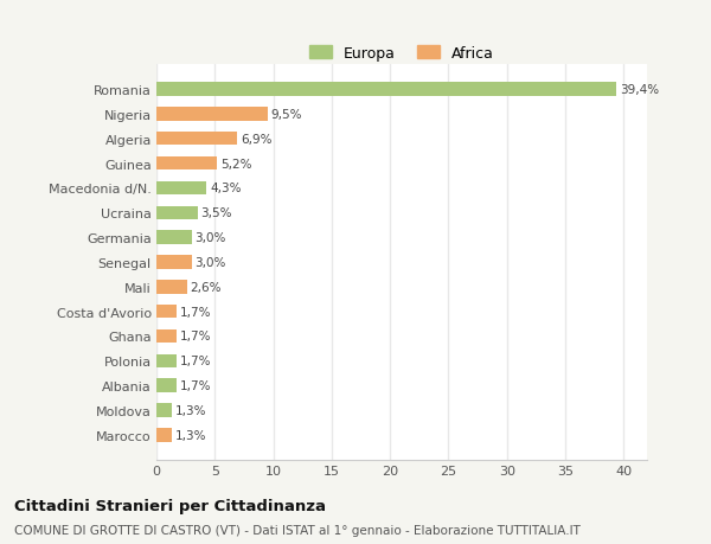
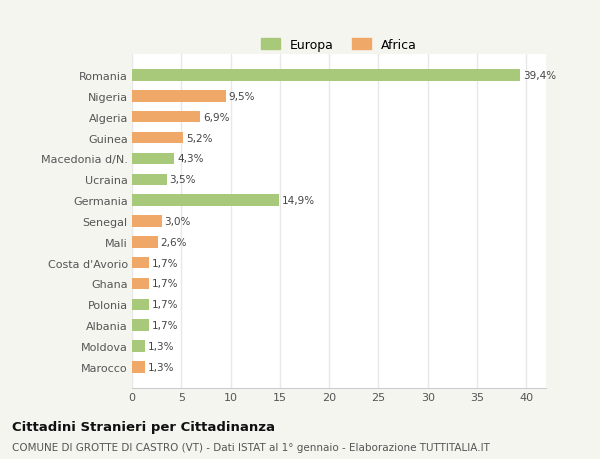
Germania: 3,0% -> 14,9%
